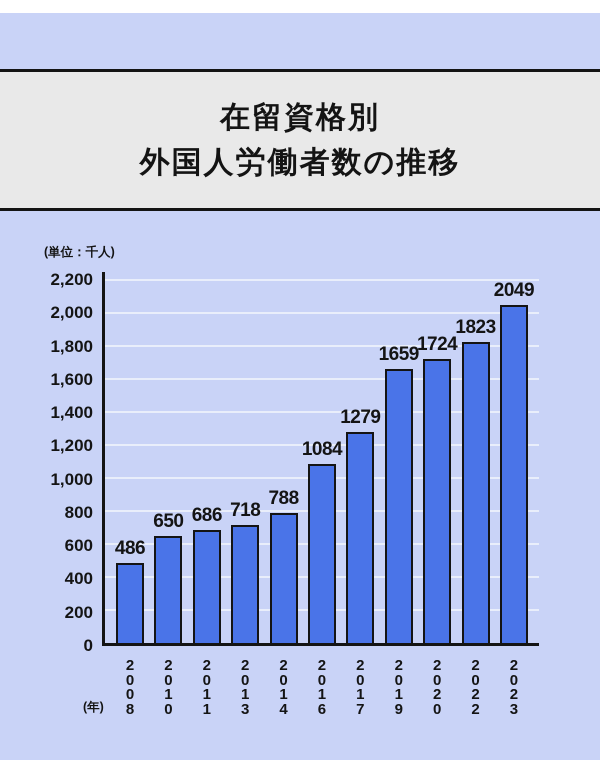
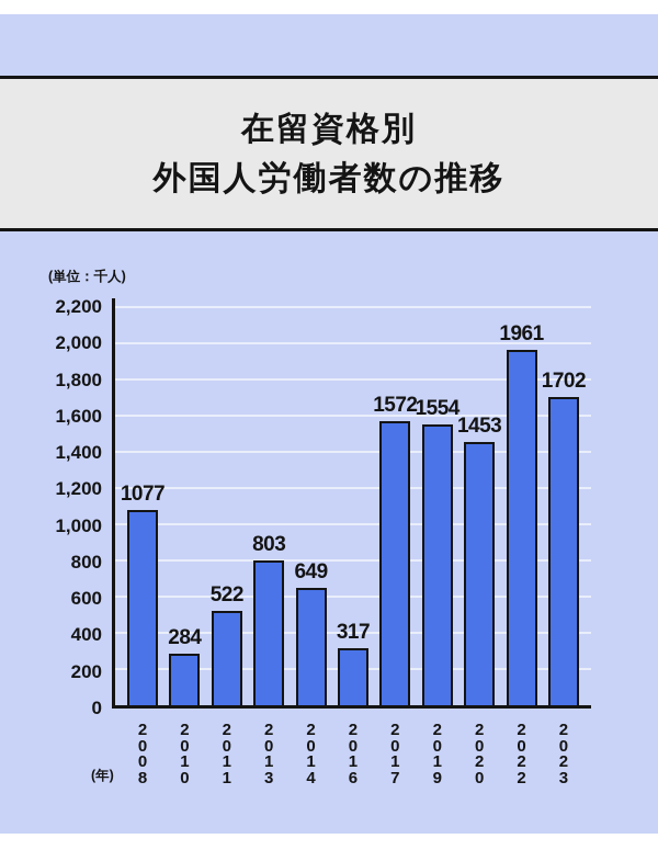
2008: 486 -> 1077
2010: 650 -> 284
2011: 686 -> 522
2013: 718 -> 803
2014: 788 -> 649
2016: 1084 -> 317
2017: 1279 -> 1572
2019: 1659 -> 1554
2020: 1724 -> 1453
2022: 1823 -> 1961
2023: 2049 -> 1702
